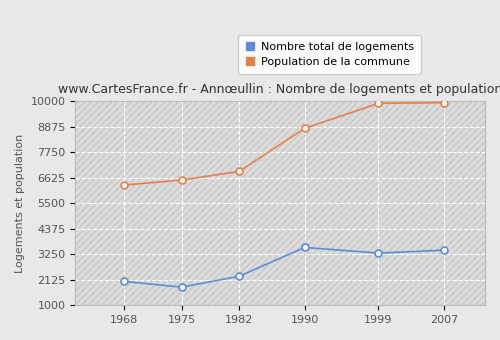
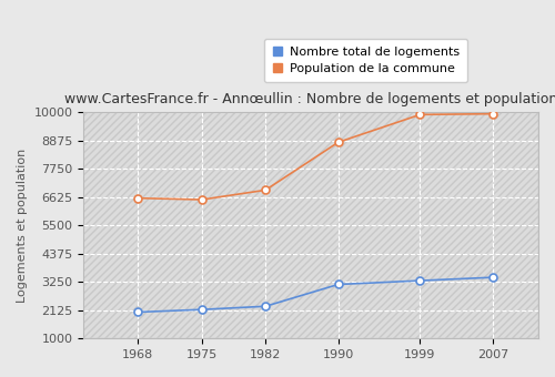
Population de la commune/1968: 6300 -> 6580
Nombre total de logements/1975: 1800 -> 2150
Nombre total de logements/1990: 3550 -> 3150
